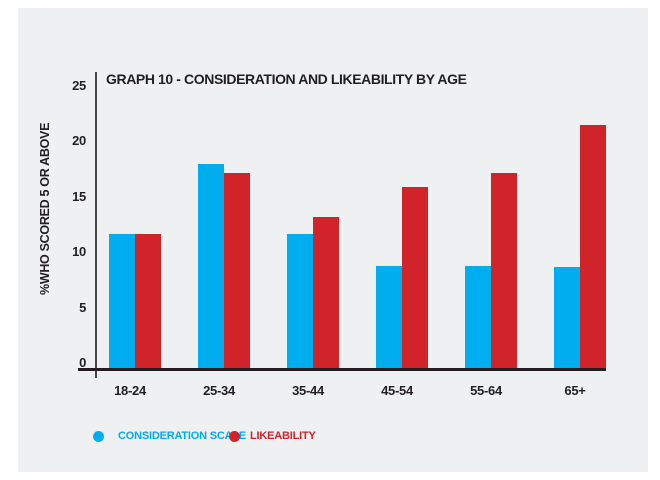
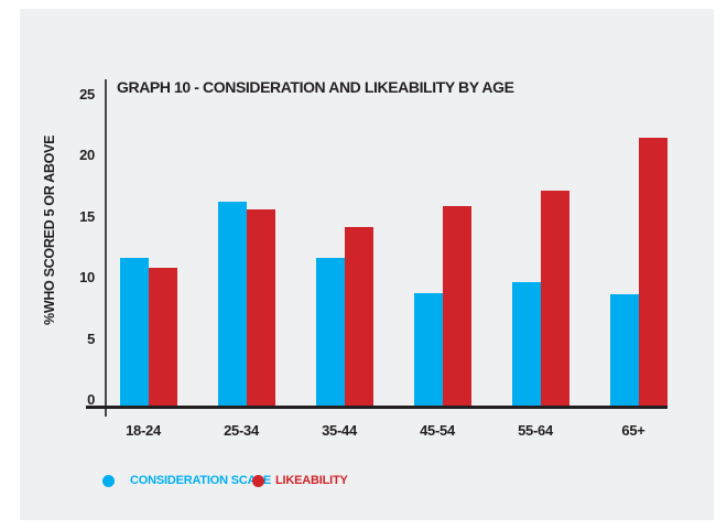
LIKEABILITY/18-24: 11.9 -> 11.1
CONSIDERATION SCALE/25-34: 18.0 -> 16.3
LIKEABILITY/25-34: 17.2 -> 15.7
LIKEABILITY/35-44: 13.4 -> 14.3
CONSIDERATION SCALE/55-64: 9.1 -> 10.0
